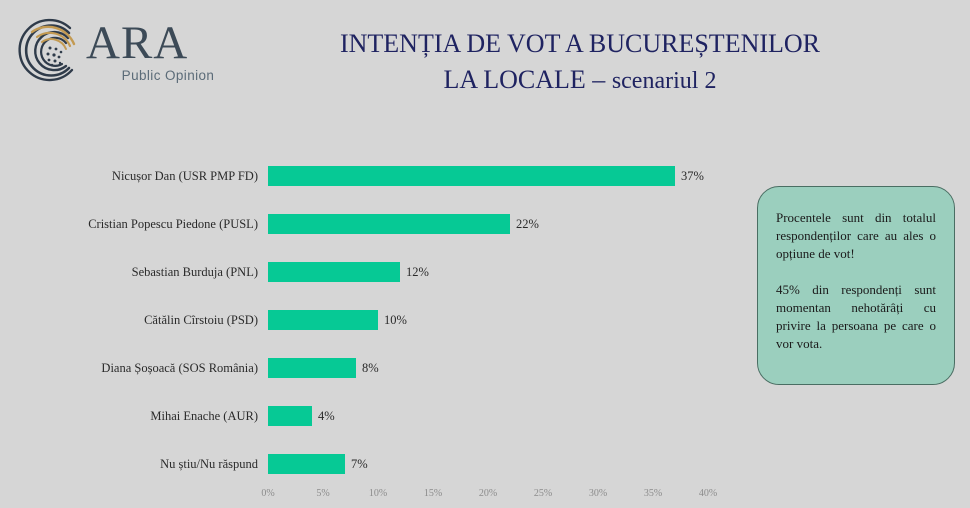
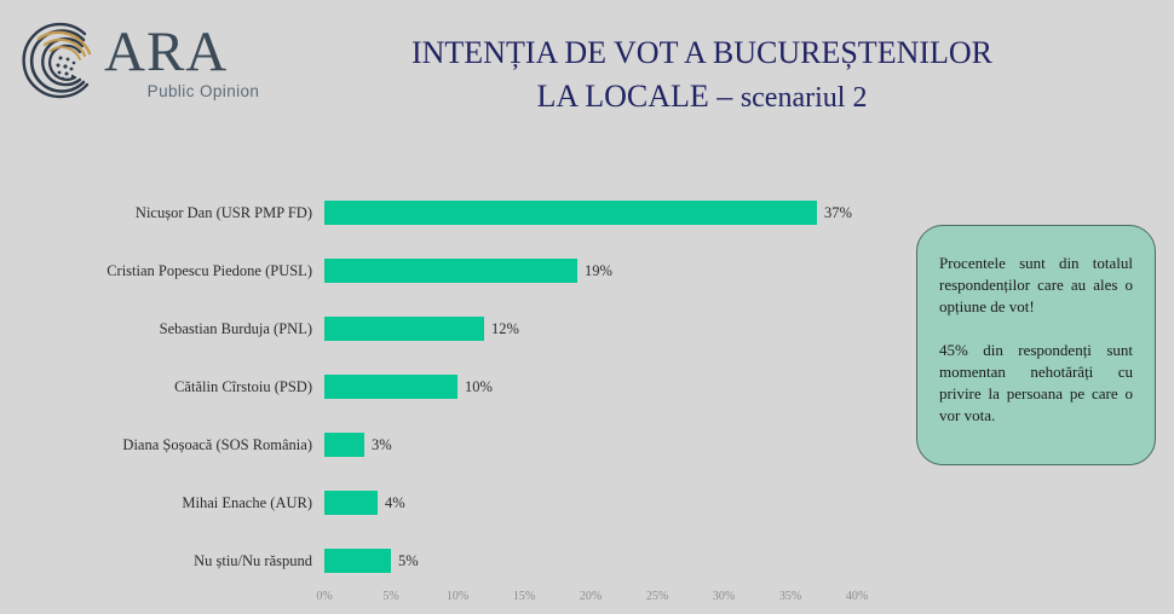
Cristian Popescu Piedone (PUSL): 22% -> 19%
Diana Șoșoacă (SOS România): 8% -> 3%
Nu știu/Nu răspund: 7% -> 5%
